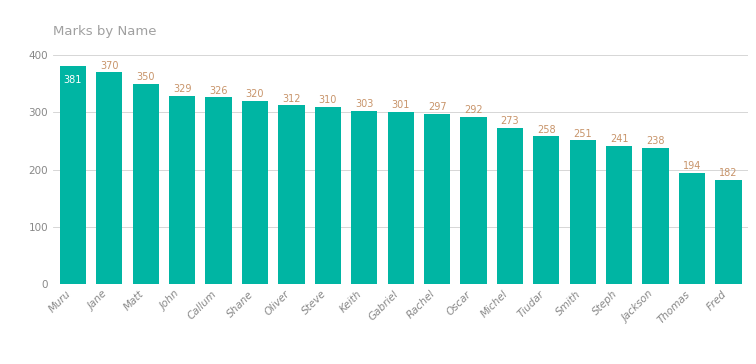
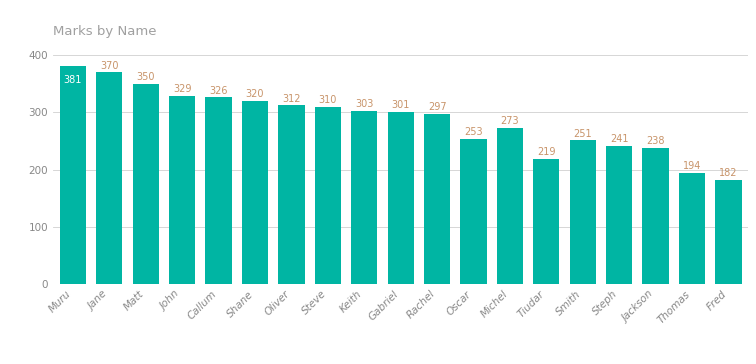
Oscar: 292 -> 253
Tiudar: 258 -> 219
